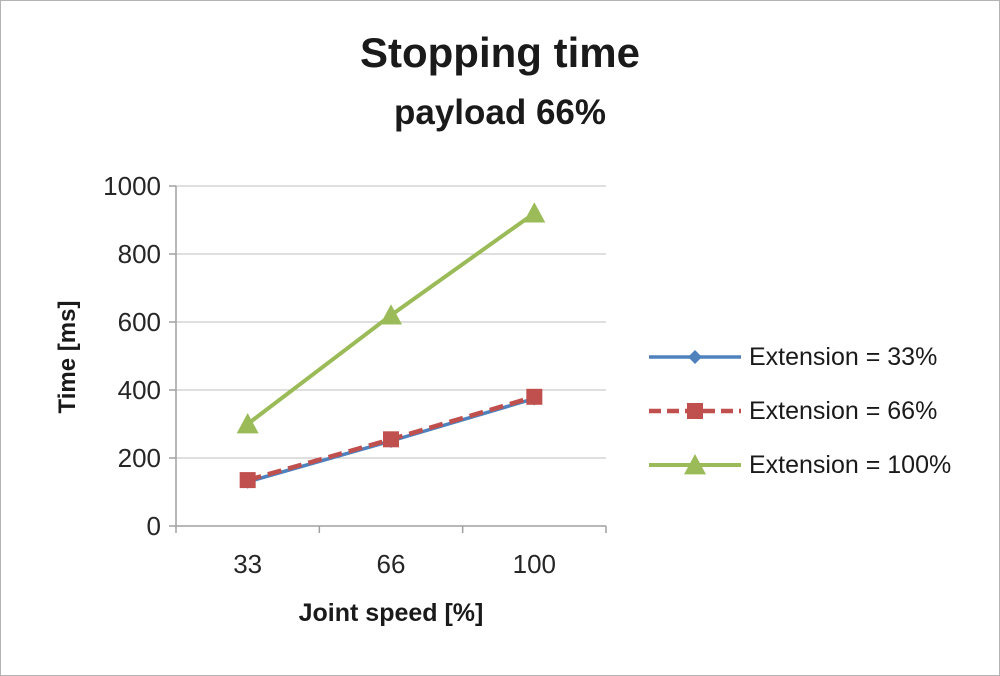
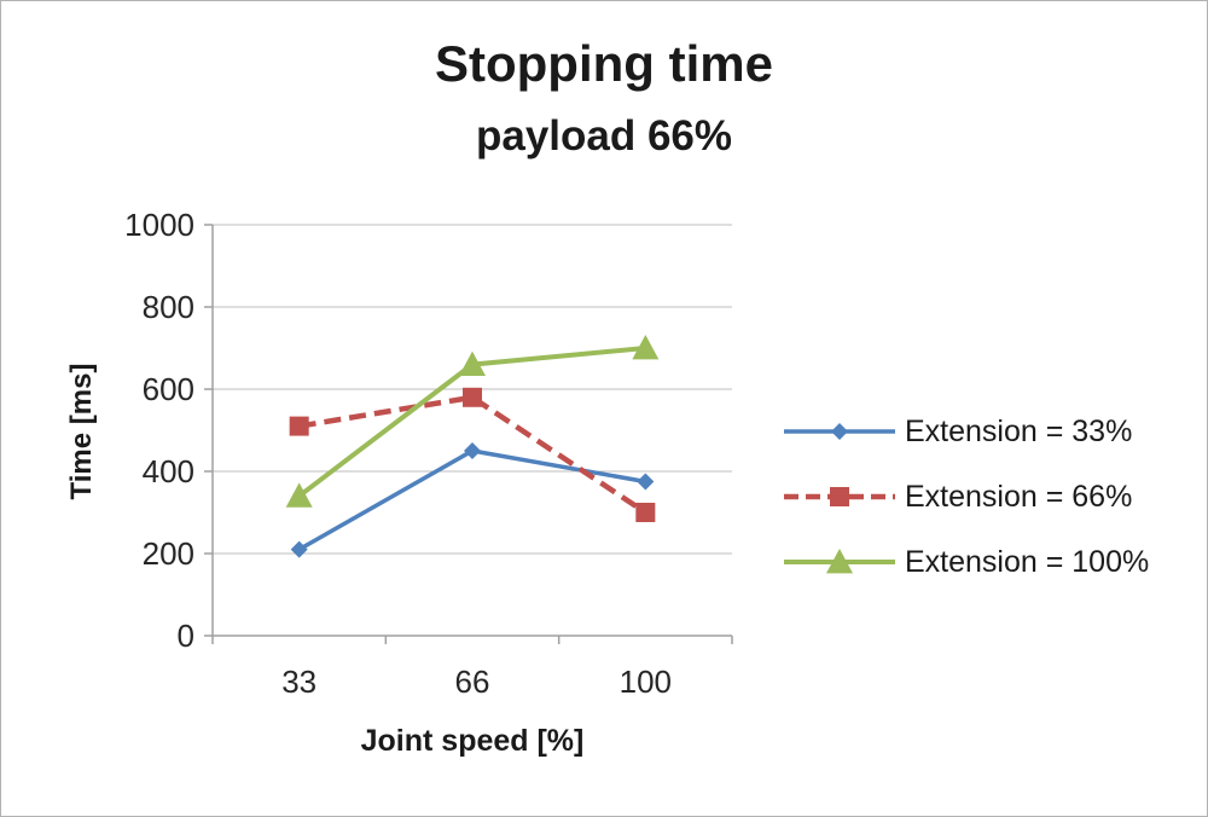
Extension = 33%/33: 130 -> 210
Extension = 66%/33: 140 -> 510
Extension = 100%/33: 300 -> 340
Extension = 33%/66: 250 -> 450
Extension = 66%/66: 260 -> 580
Extension = 100%/66: 620 -> 660
Extension = 66%/100: 380 -> 300
Extension = 100%/100: 920 -> 700
